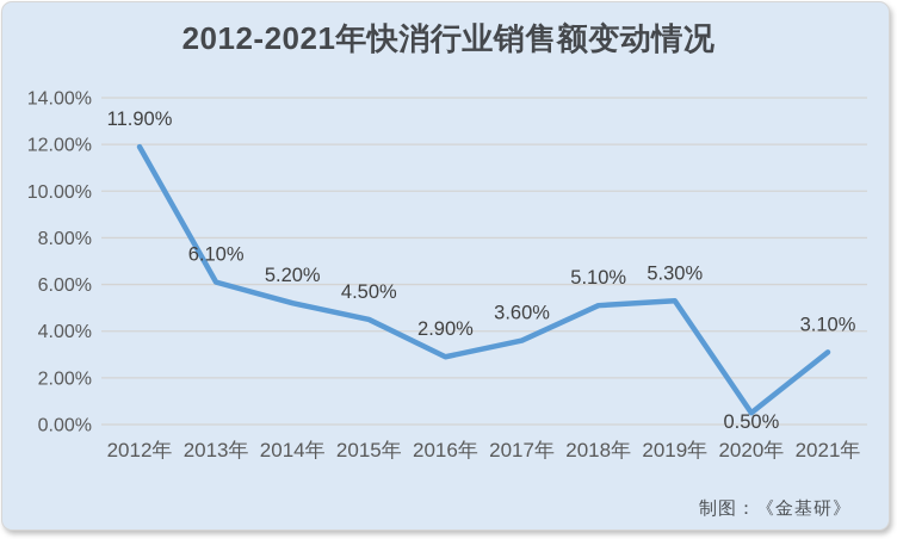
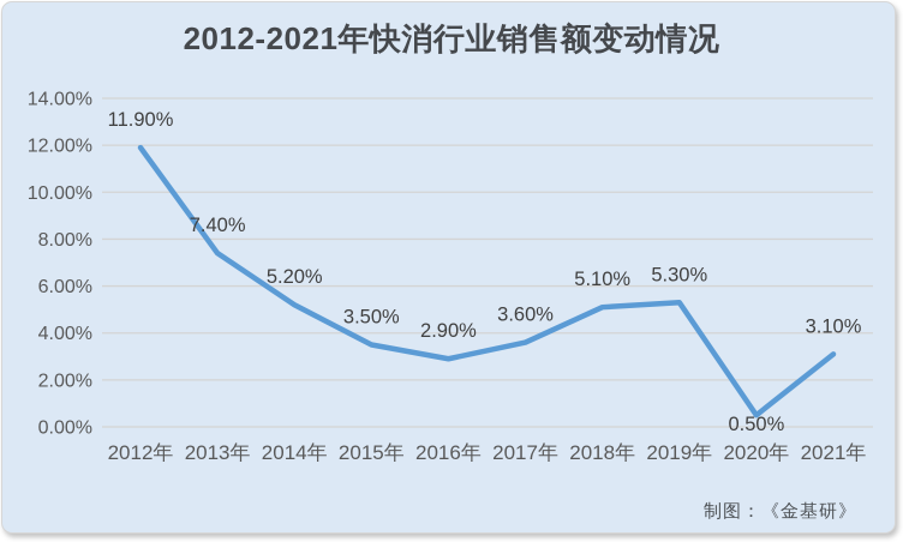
2013年: 6.10% -> 7.40%
2015年: 4.50% -> 3.50%
